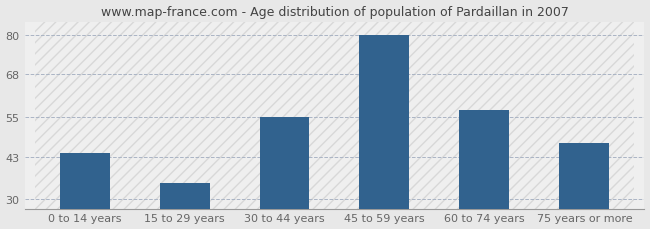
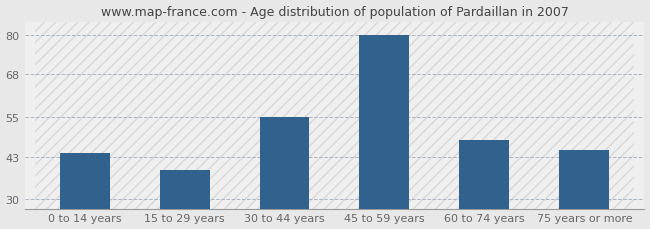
15 to 29 years: 35 -> 39
60 to 74 years: 57 -> 48
75 years or more: 47 -> 45
